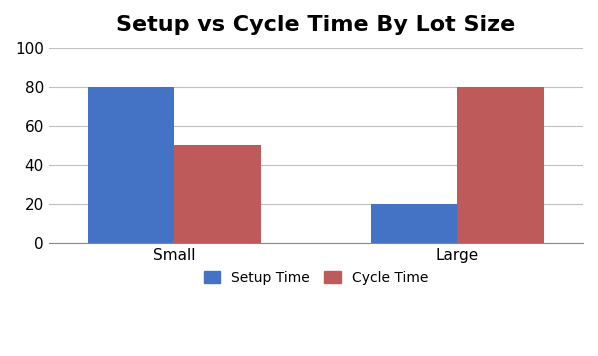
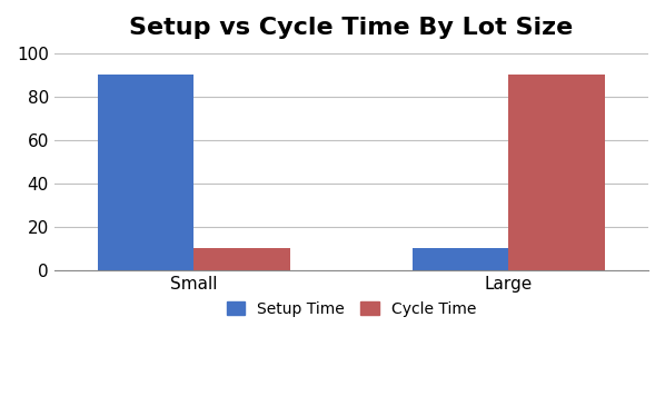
Setup Time/Small: 80 -> 90
Cycle Time/Small: 50 -> 10
Setup Time/Large: 20 -> 10
Cycle Time/Large: 80 -> 90
